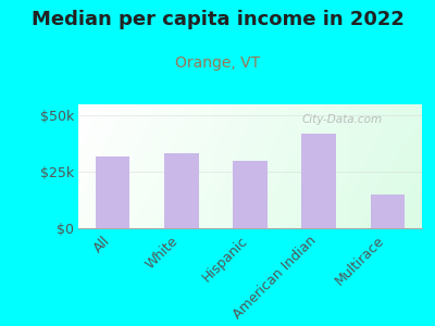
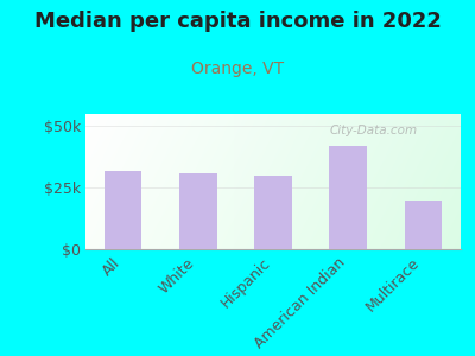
White: $33.5k -> $31.0k
Multirace: $15.0k -> $20.0k
